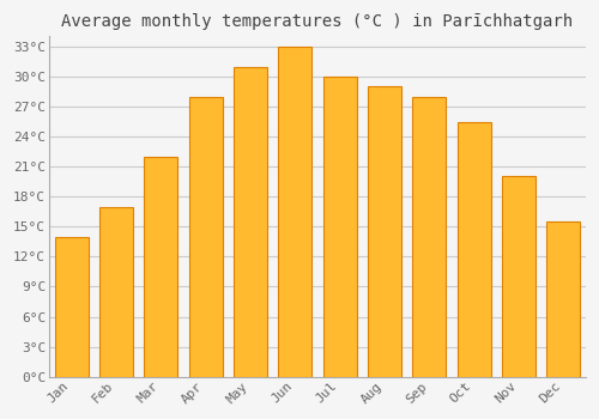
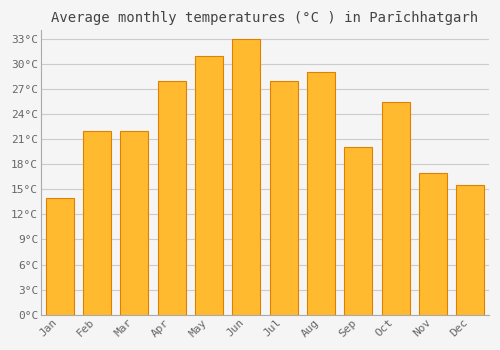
Feb: 17.0°C -> 22.0°C
Jul: 30.0°C -> 28.0°C
Sep: 28.0°C -> 20.0°C
Nov: 20.0°C -> 17.0°C
